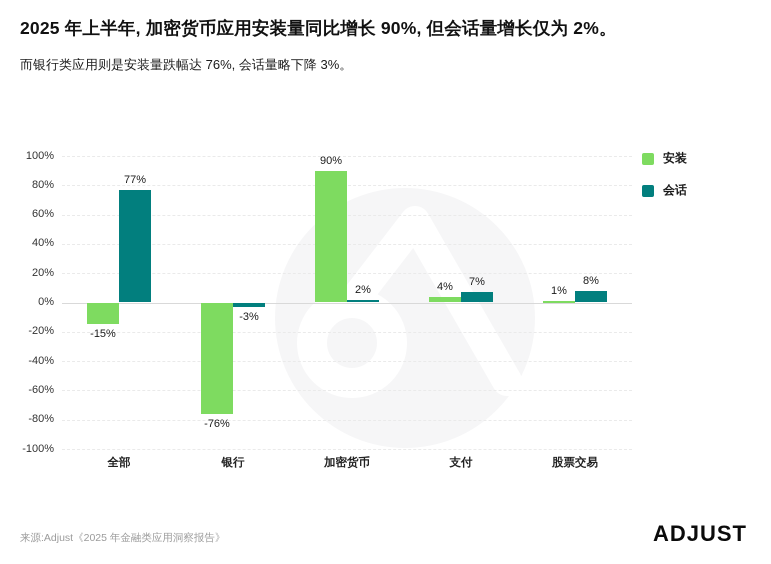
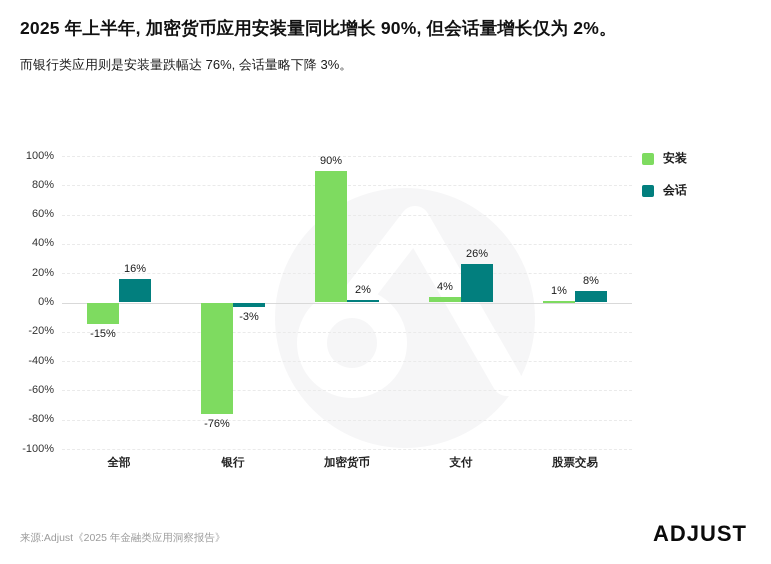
会话/全部: 77% -> 16%
会话/支付: 7% -> 26%
